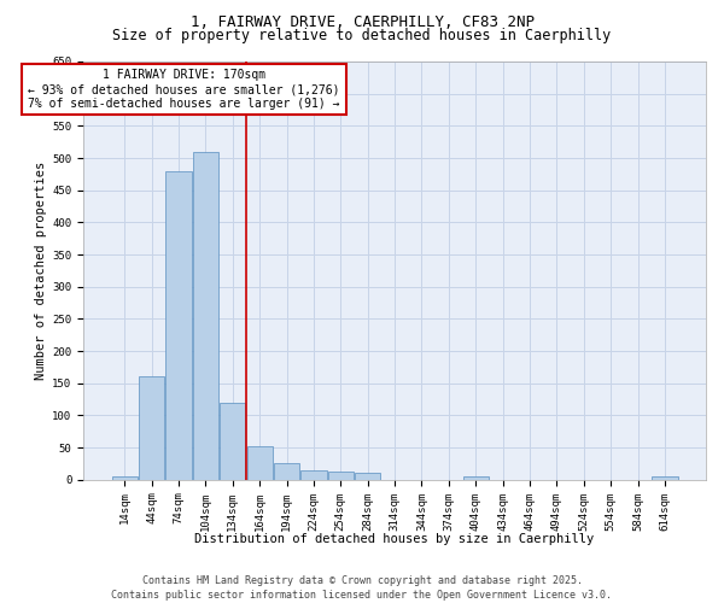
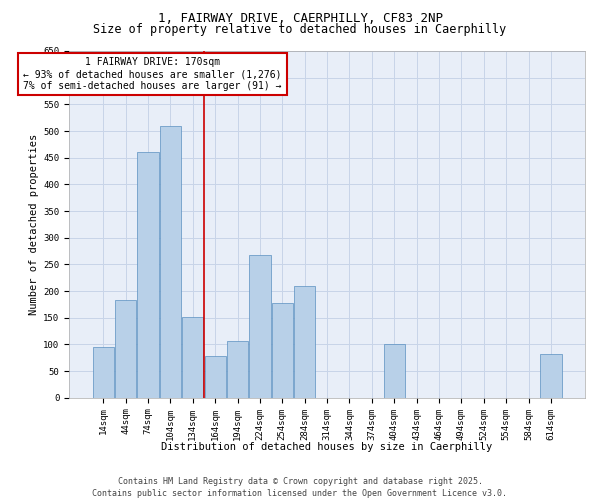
14sqm: 5 -> 96
44sqm: 160 -> 184
74sqm: 480 -> 460
134sqm: 120 -> 152
164sqm: 52 -> 78
194sqm: 25 -> 106
224sqm: 15 -> 268
254sqm: 12 -> 178
284sqm: 10 -> 210
404sqm: 5 -> 100
614sqm: 5 -> 82
